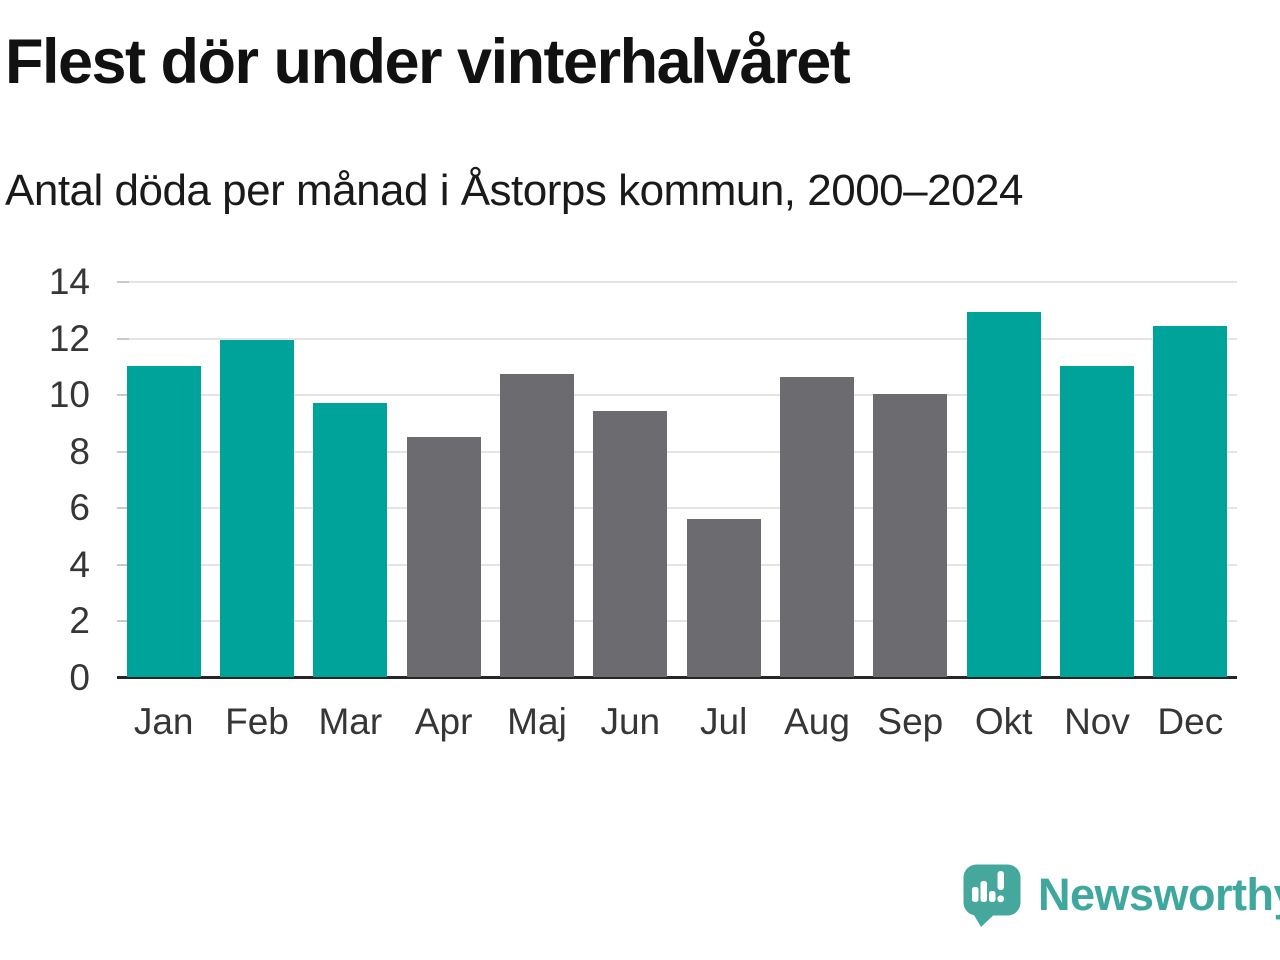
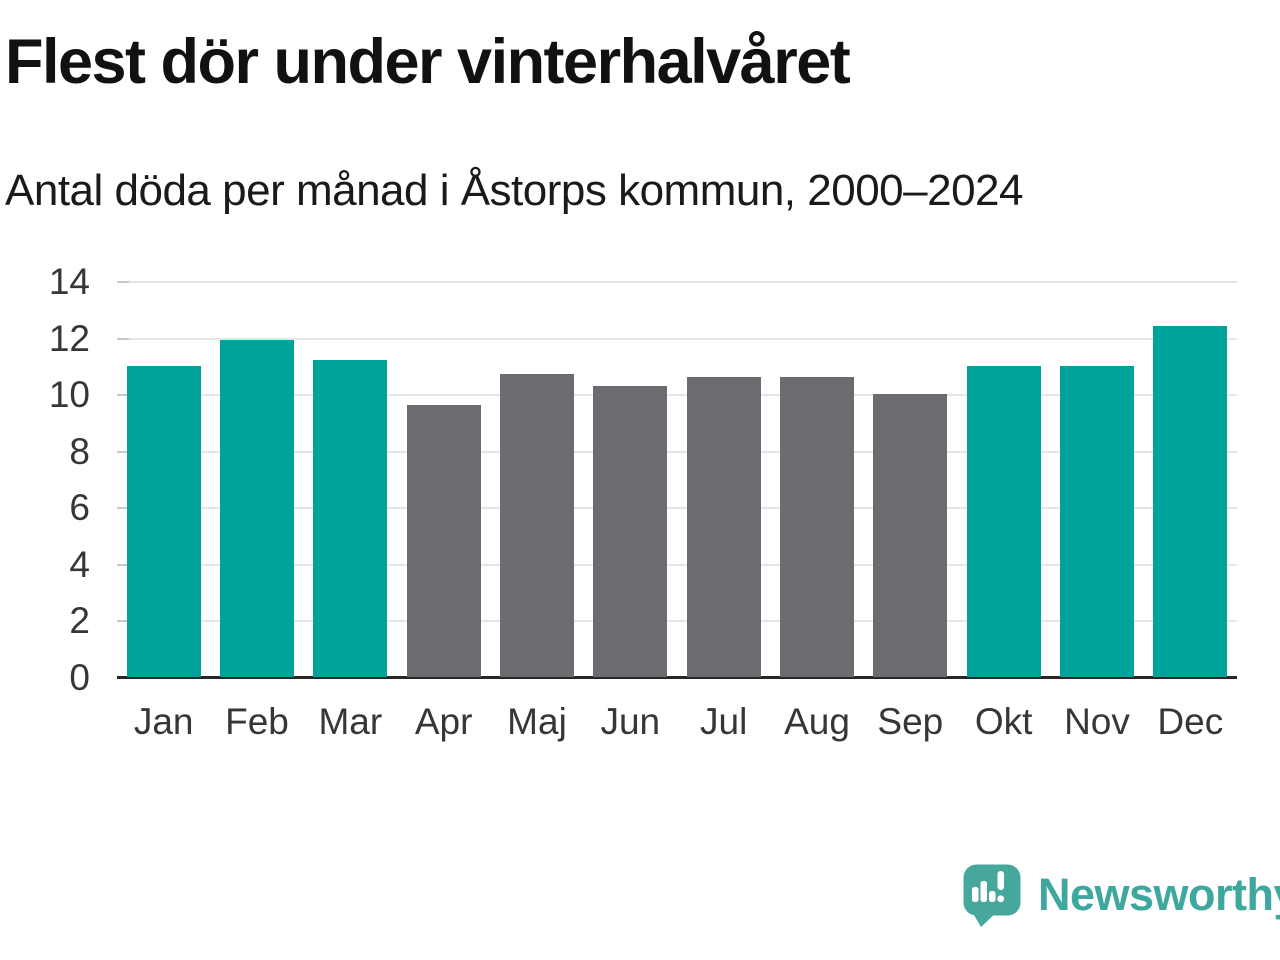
Mar: 9.7 -> 11.2
Apr: 8.5 -> 9.6
Jun: 9.4 -> 10.3
Jul: 5.6 -> 10.6
Okt: 12.9 -> 11.0
